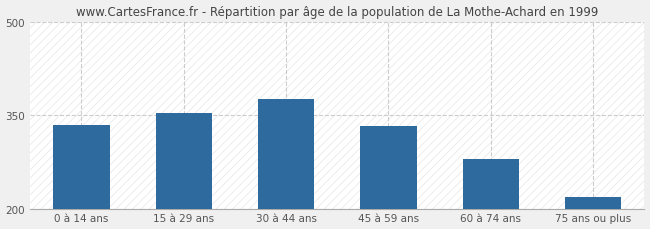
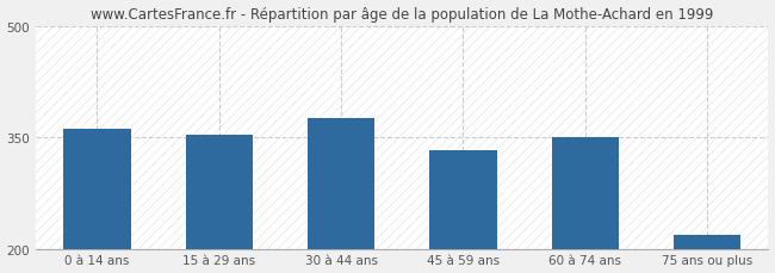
0 à 14 ans: 334 -> 362
60 à 74 ans: 280 -> 350
